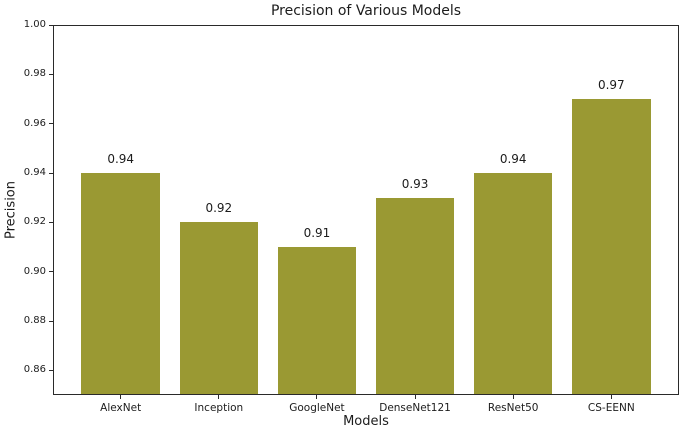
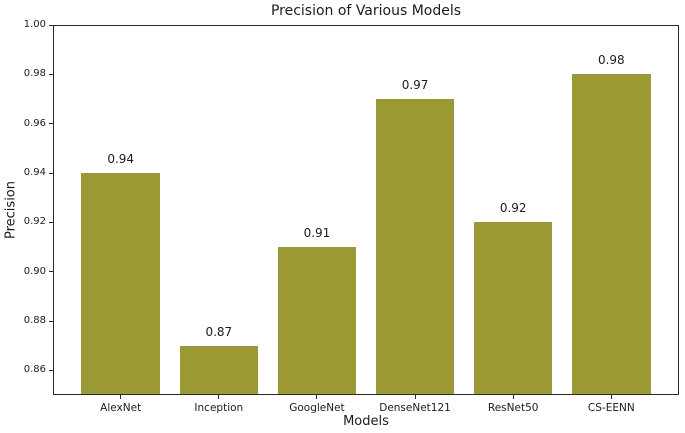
Inception: 0.92 -> 0.87
DenseNet121: 0.93 -> 0.97
ResNet50: 0.94 -> 0.92
CS-EENN: 0.97 -> 0.98
